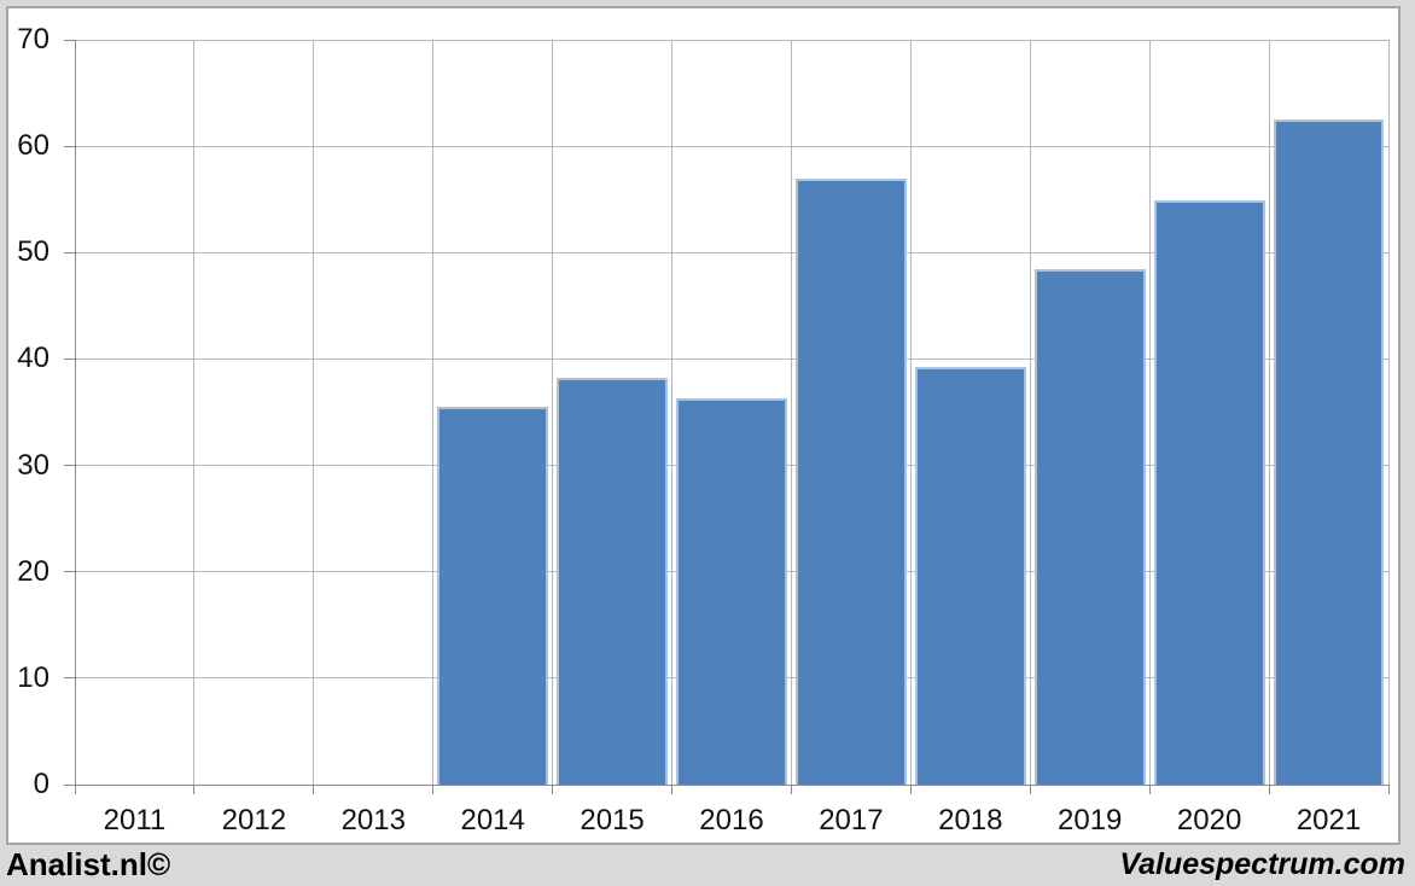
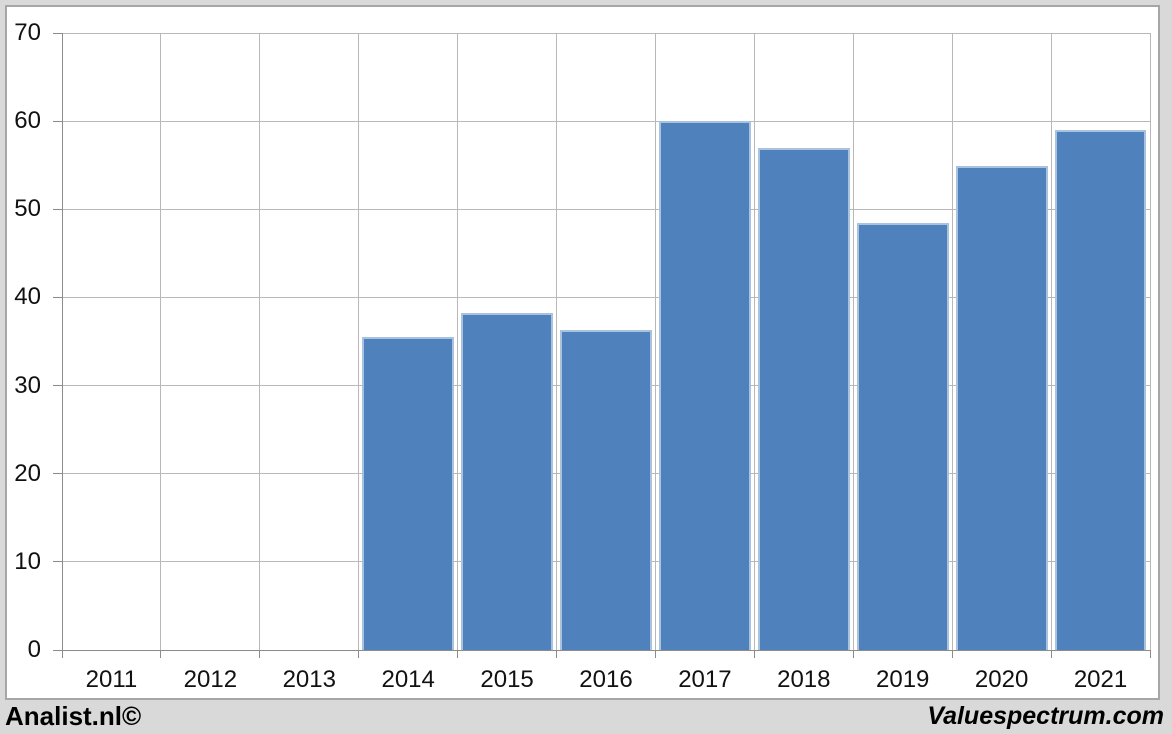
2017: 57 -> 60
2018: 39 -> 57
2021: 62 -> 59
